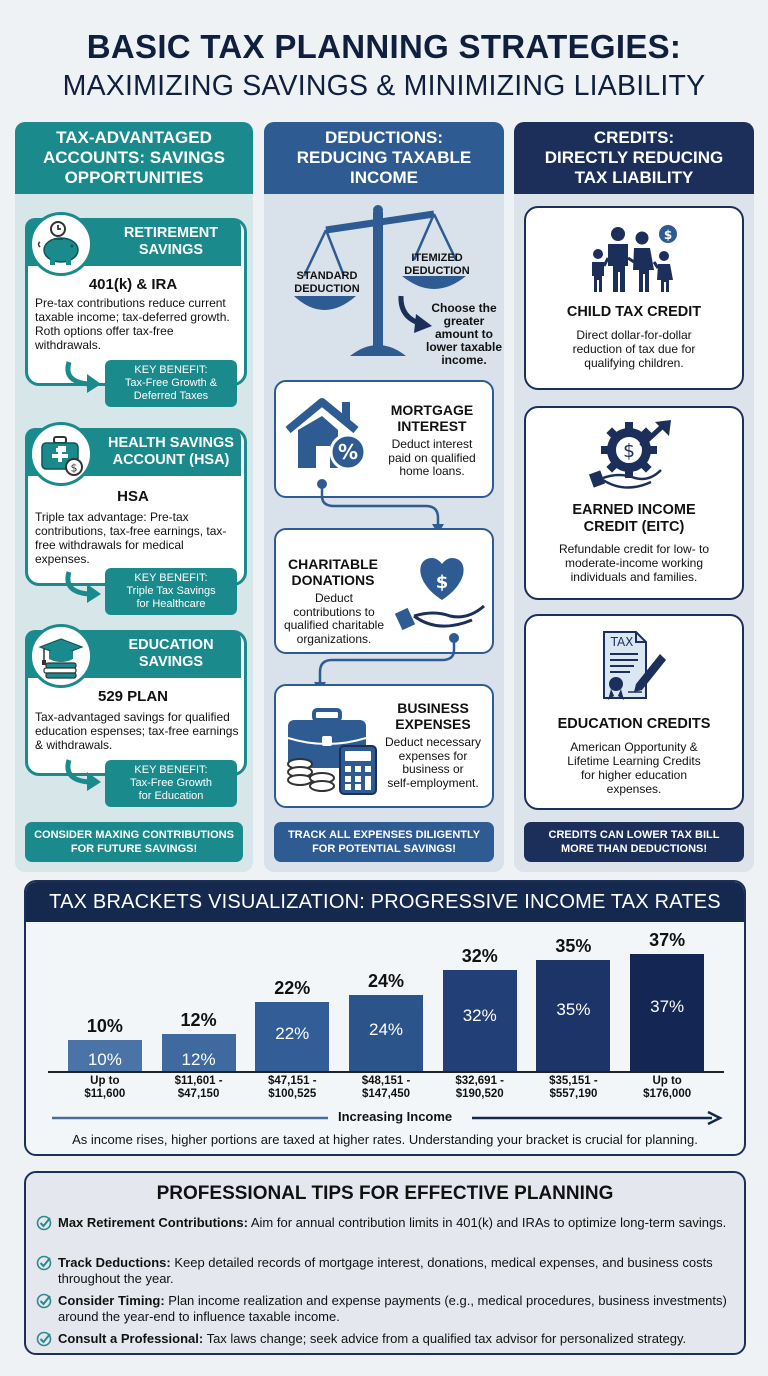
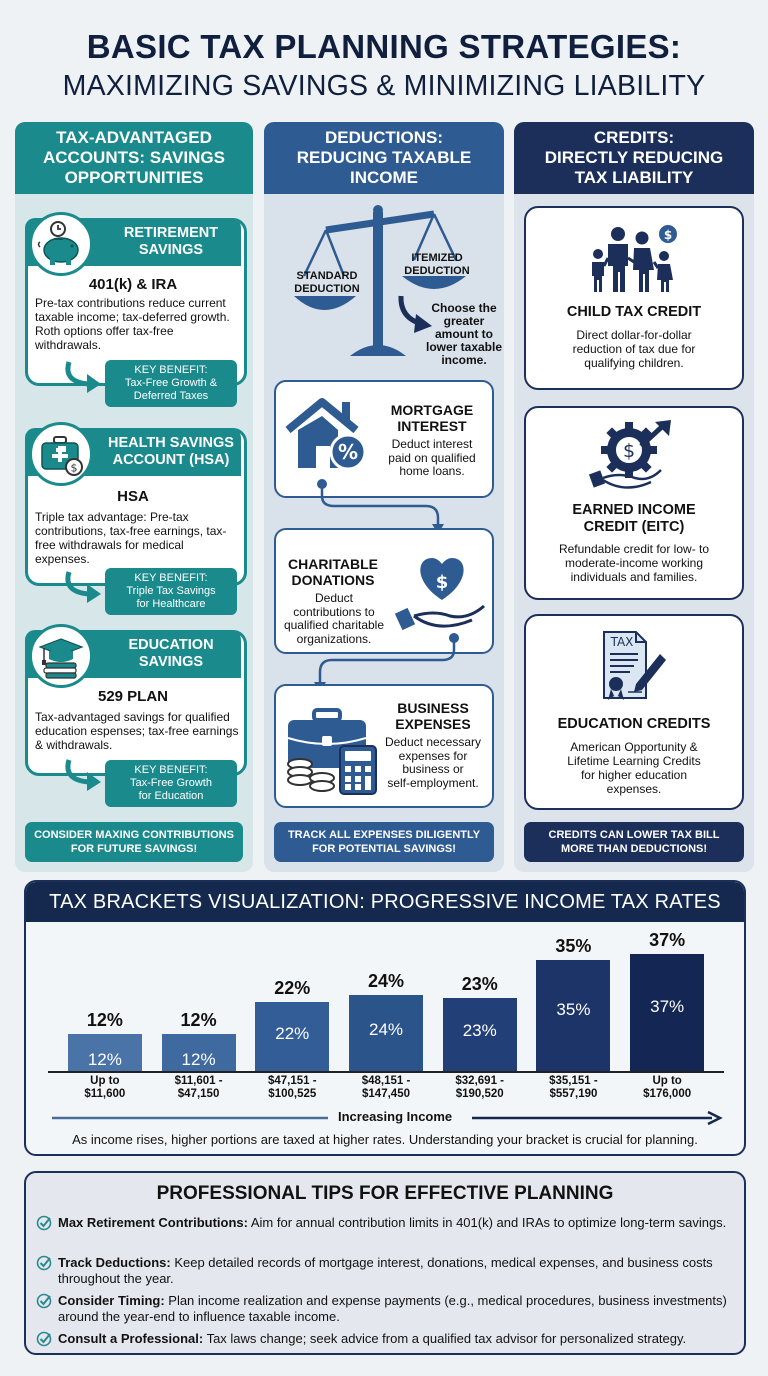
Up to $11,600: 10% -> 12%
$32,691 - $190,520: 32% -> 23%
